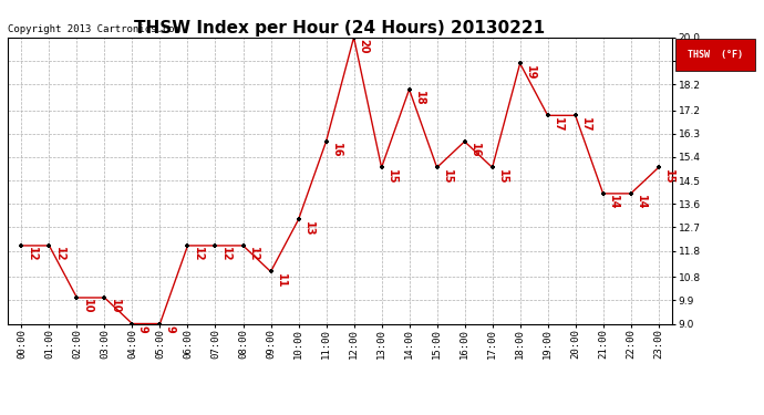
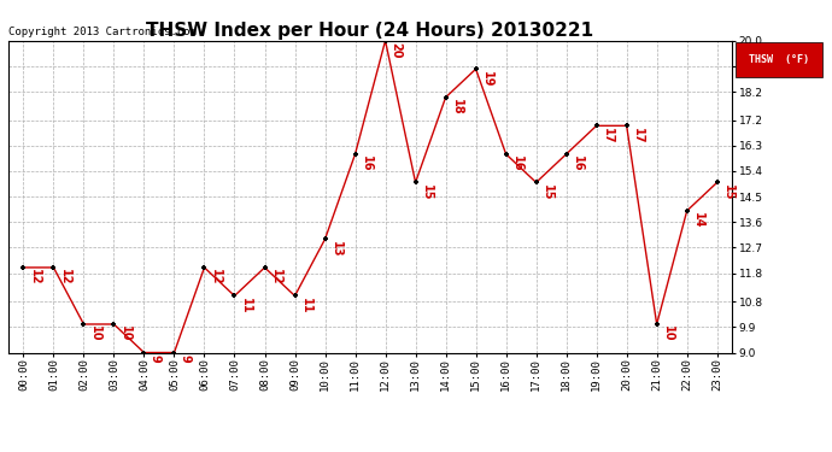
07:00: 12 -> 11
15:00: 15 -> 19
18:00: 19 -> 16
21:00: 14 -> 10
